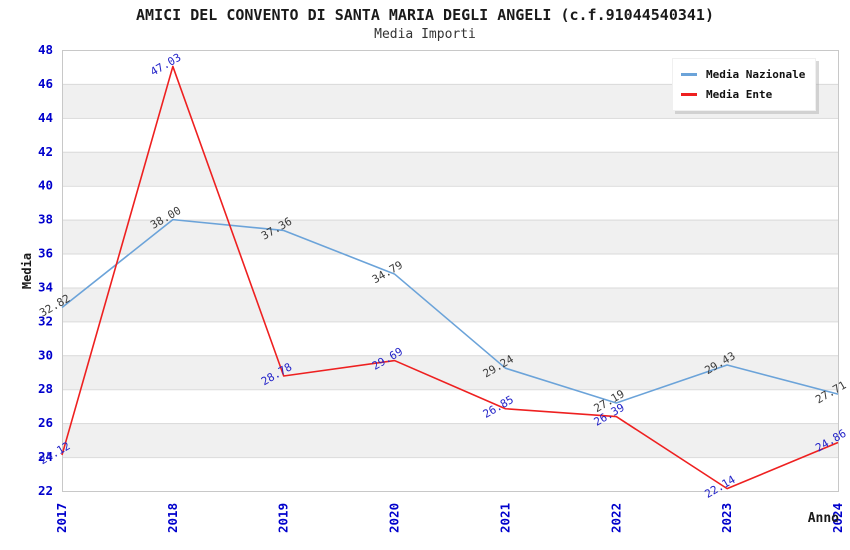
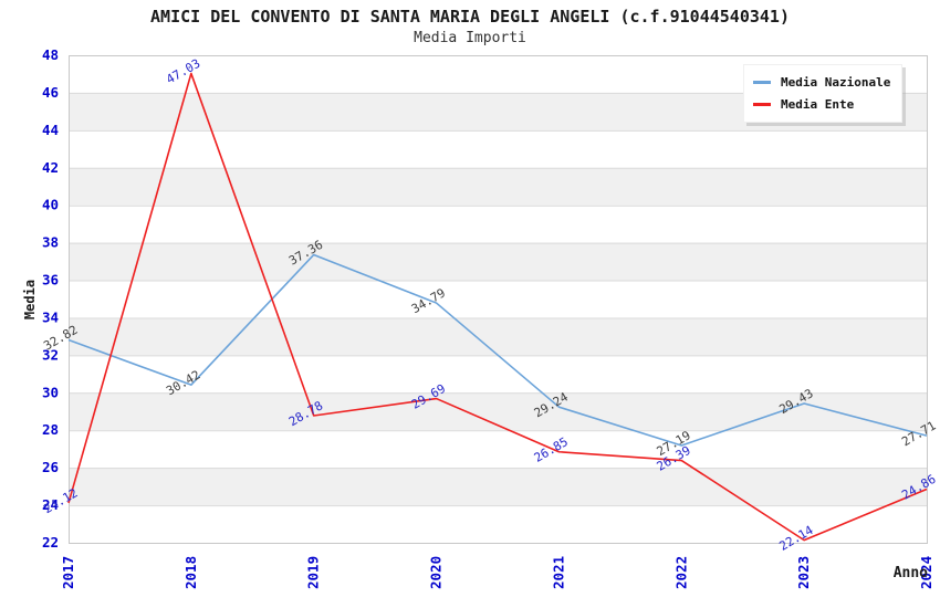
Media Nazionale/2018: 38.00 -> 30.42
